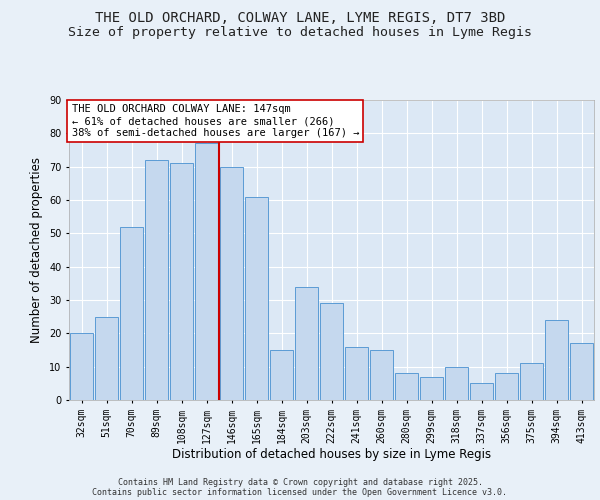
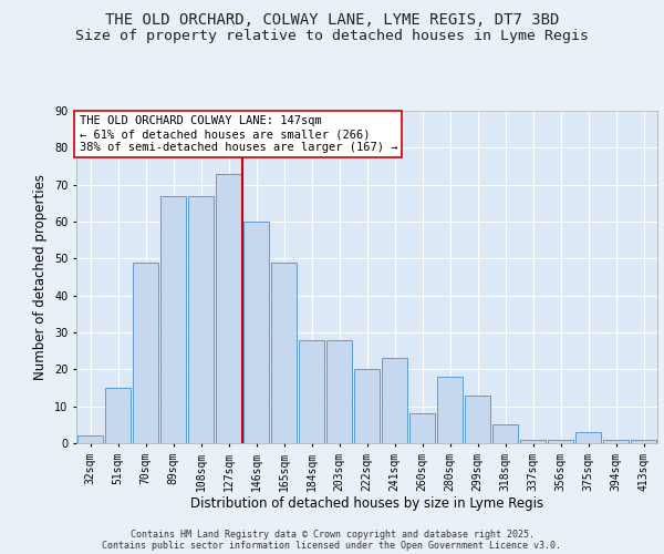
32sqm: 20 -> 2
51sqm: 25 -> 15
70sqm: 52 -> 49
89sqm: 72 -> 67
108sqm: 71 -> 67
127sqm: 77 -> 73
146sqm: 70 -> 60
165sqm: 61 -> 49
184sqm: 15 -> 28
203sqm: 34 -> 28
222sqm: 29 -> 20
241sqm: 16 -> 23
260sqm: 15 -> 8
280sqm: 8 -> 18
299sqm: 7 -> 13
318sqm: 10 -> 5
337sqm: 5 -> 1
356sqm: 8 -> 1
375sqm: 11 -> 3
394sqm: 24 -> 1
413sqm: 17 -> 1
